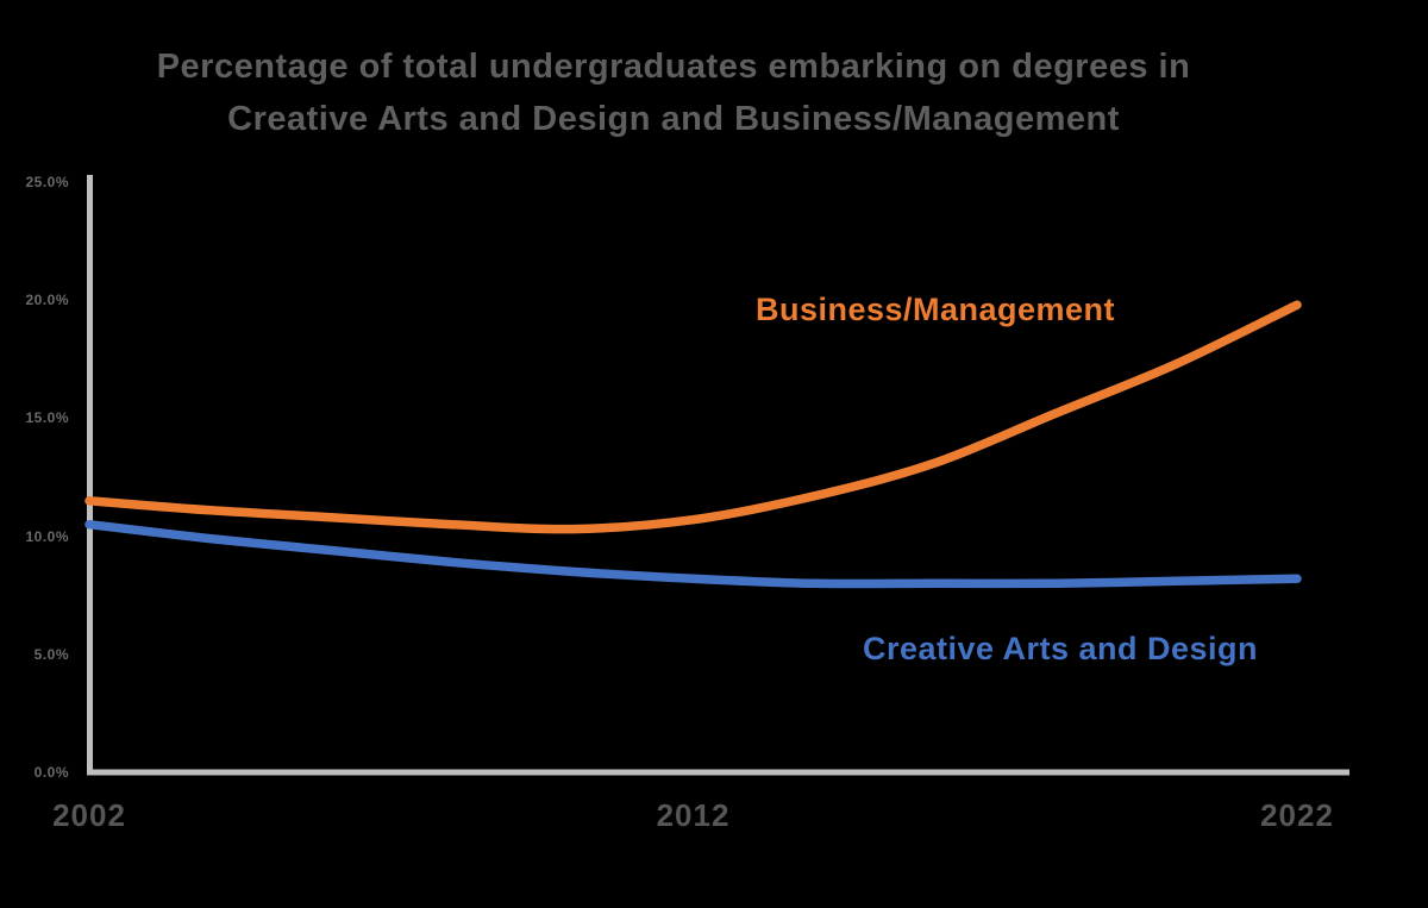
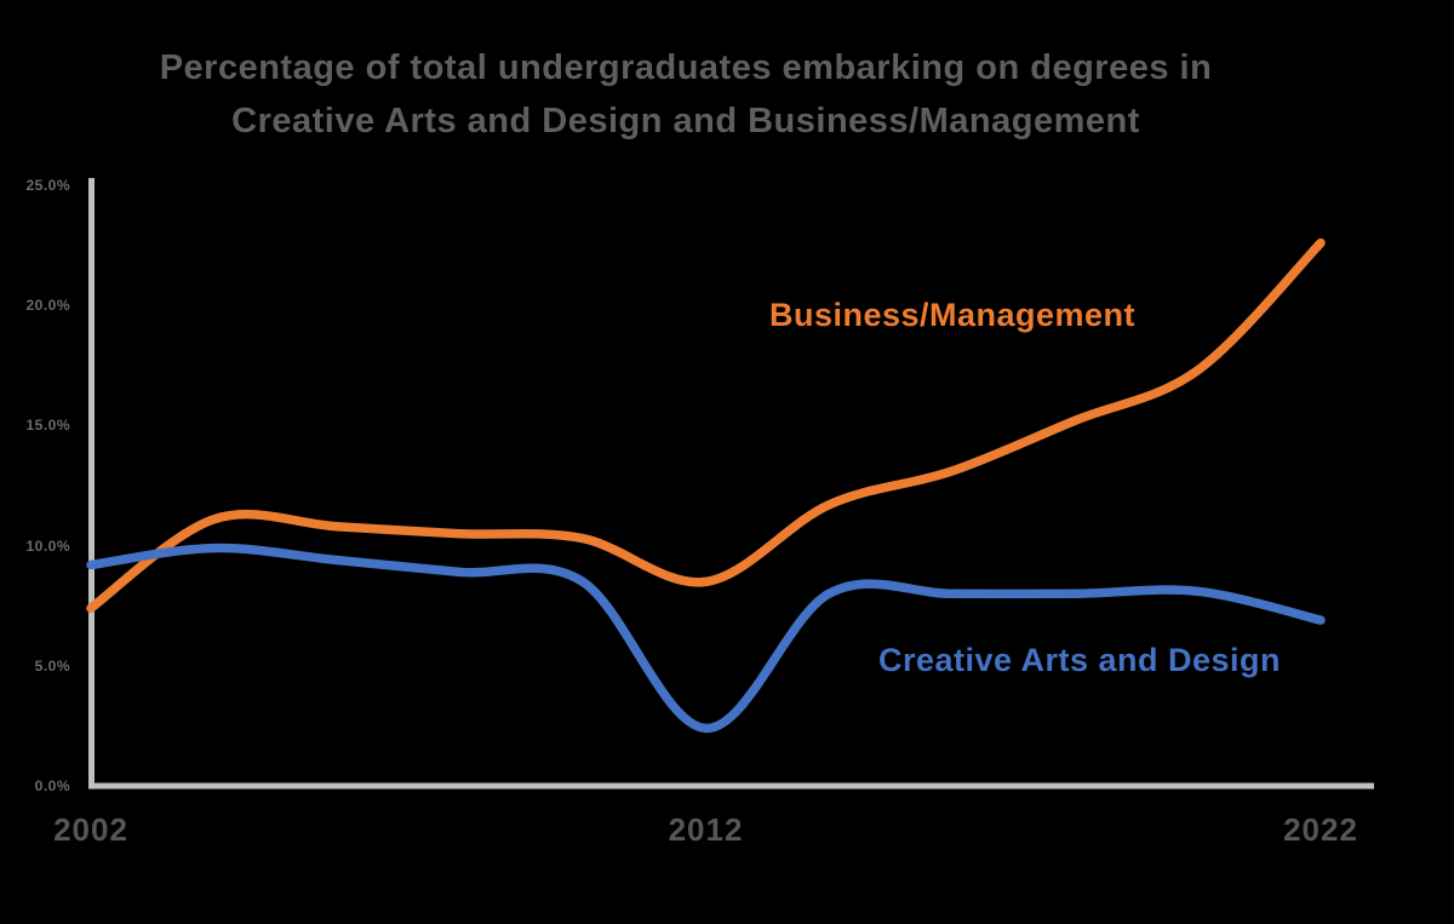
Business/Management/2002: 11.5% -> 7.4%
Creative Arts and Design/2002: 10.5% -> 9.2%
Business/Management/2012: 10.7% -> 8.5%
Creative Arts and Design/2012: 8.2% -> 2.4%
Business/Management/2022: 19.8% -> 22.6%
Creative Arts and Design/2022: 8.2% -> 6.9%
